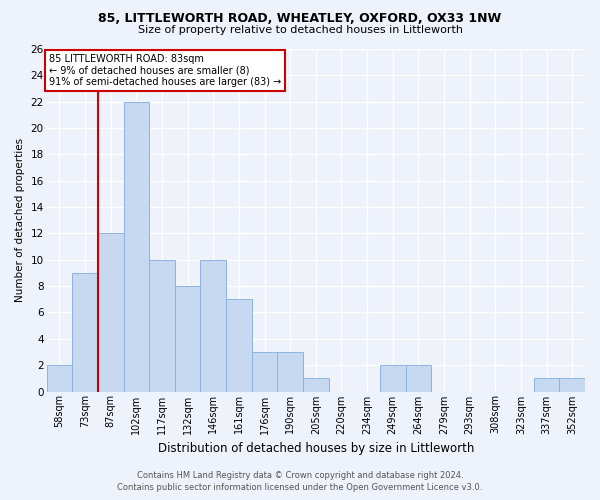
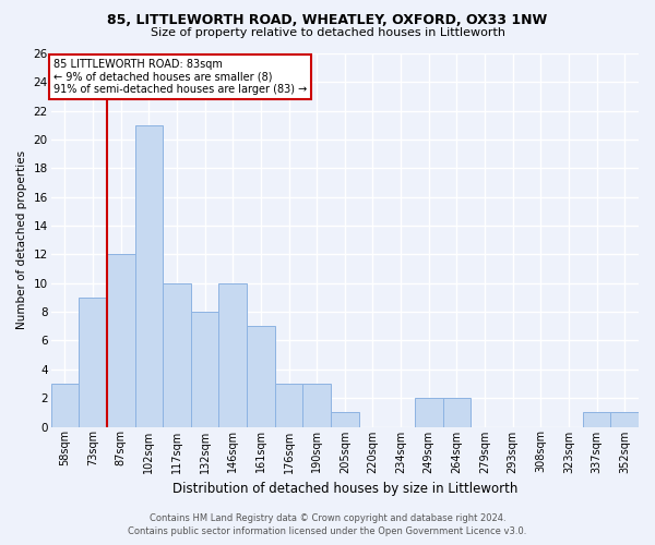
58sqm: 2 -> 3
102sqm: 22 -> 21
